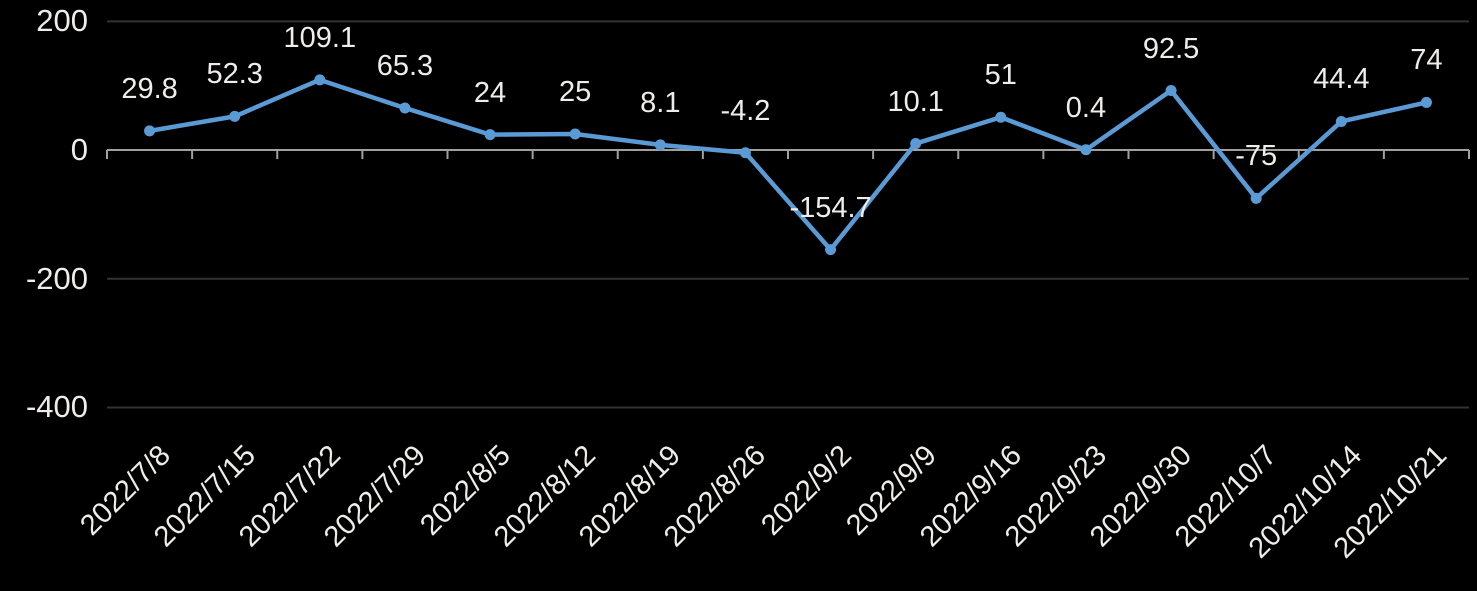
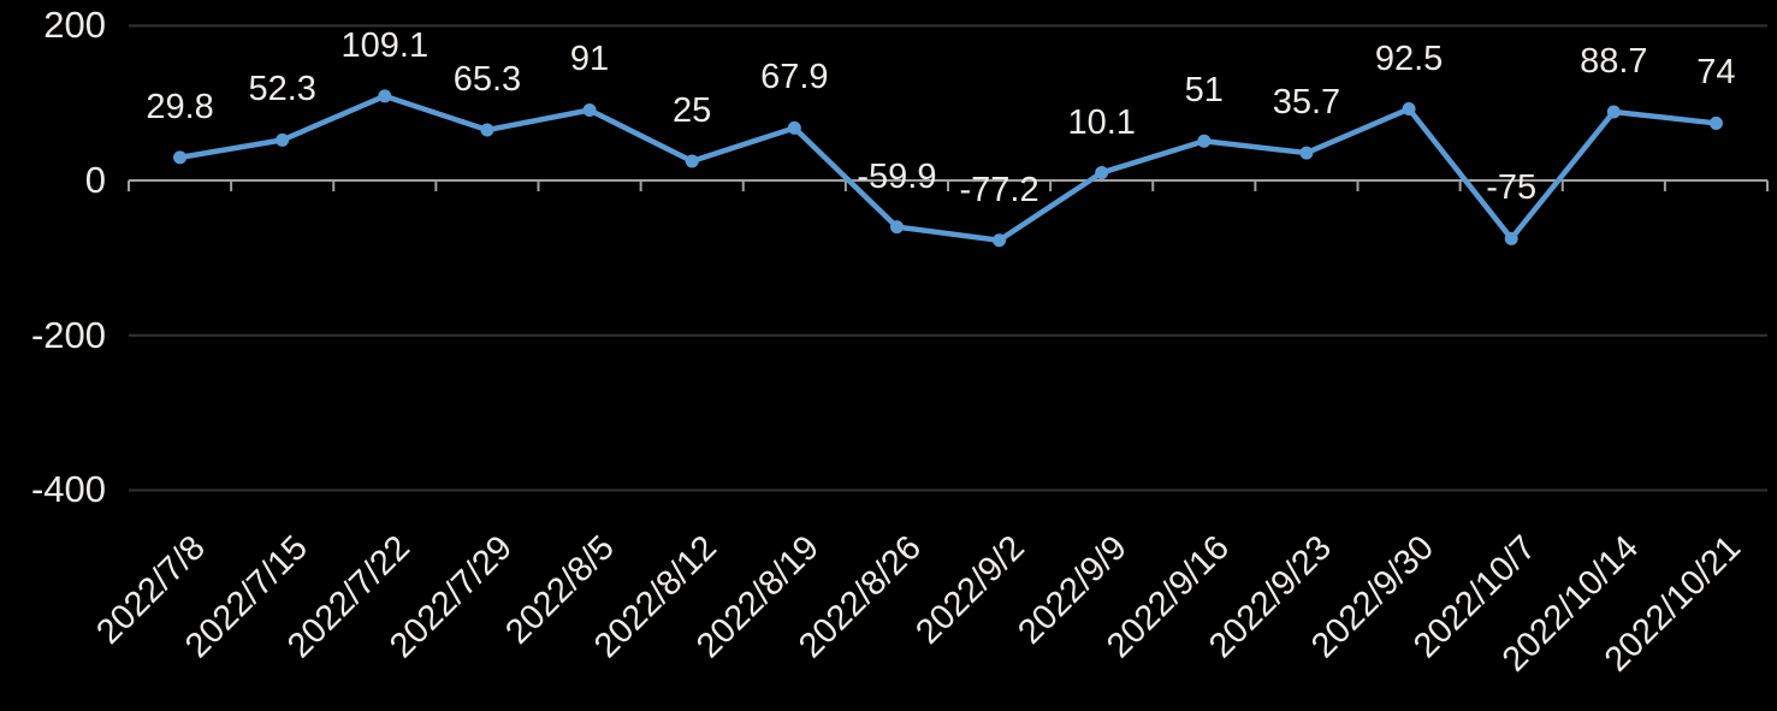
2022/8/5: 24 -> 91
2022/8/19: 8.1 -> 67.9
2022/8/26: -4.2 -> -59.9
2022/9/2: -154.7 -> -77.2
2022/9/23: 0.4 -> 35.7
2022/10/14: 44.4 -> 88.7
